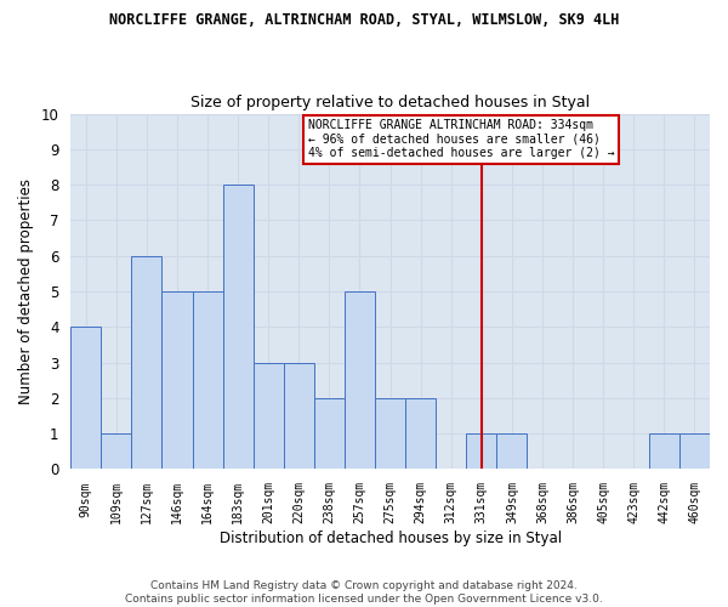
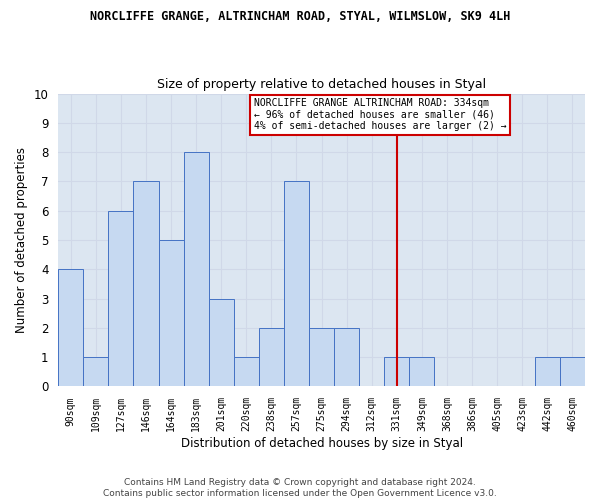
146sqm: 5 -> 7
220sqm: 3 -> 1
257sqm: 5 -> 7
